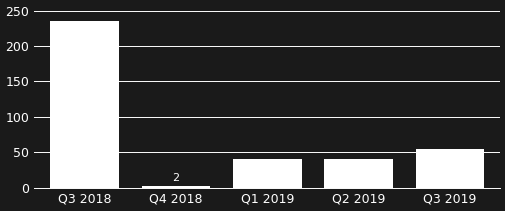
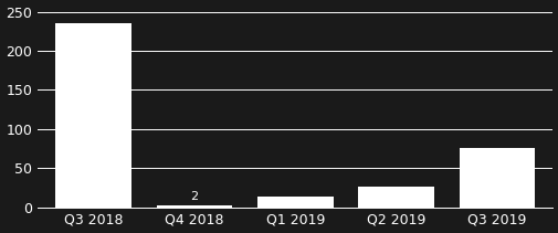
Q1 2019: 40 -> 14
Q2 2019: 40 -> 26
Q3 2019: 55 -> 76
